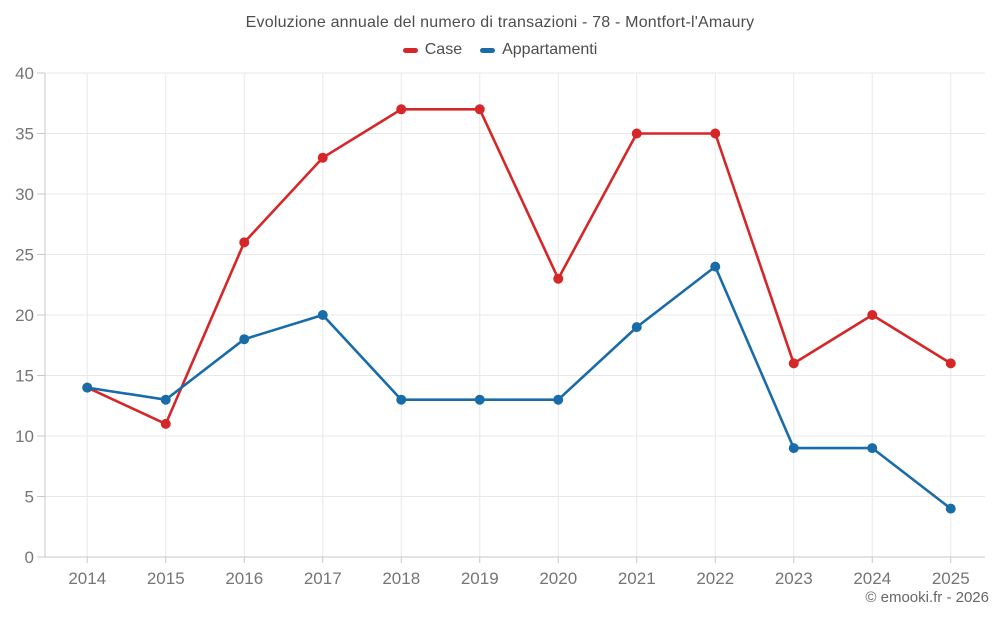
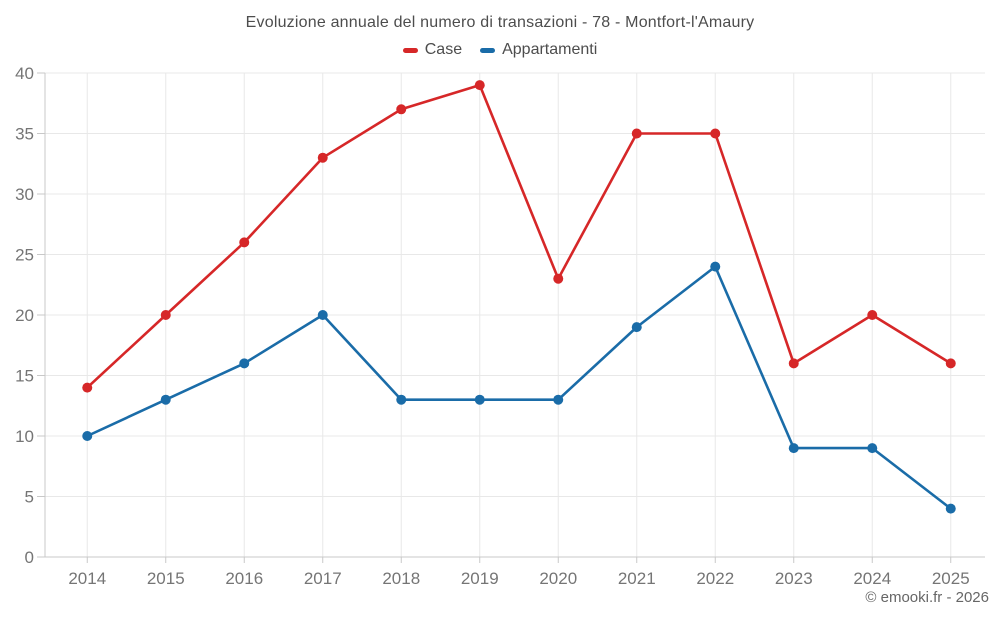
Appartamenti/2014: 14 -> 10
Case/2015: 11 -> 20
Appartamenti/2016: 18 -> 16
Case/2019: 37 -> 39
